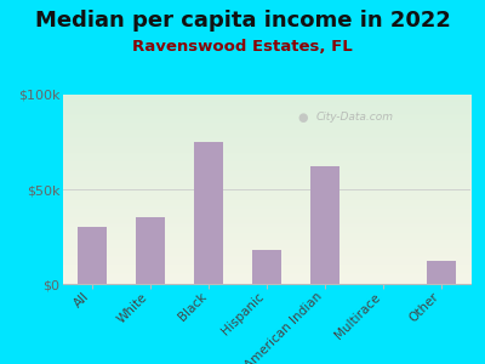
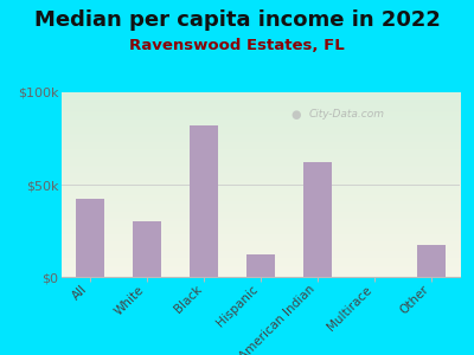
All: $30k -> $42k
White: $35k -> $30k
Black: $75k -> $82k
Hispanic: $18k -> $12k
Other: $12k -> $17k
